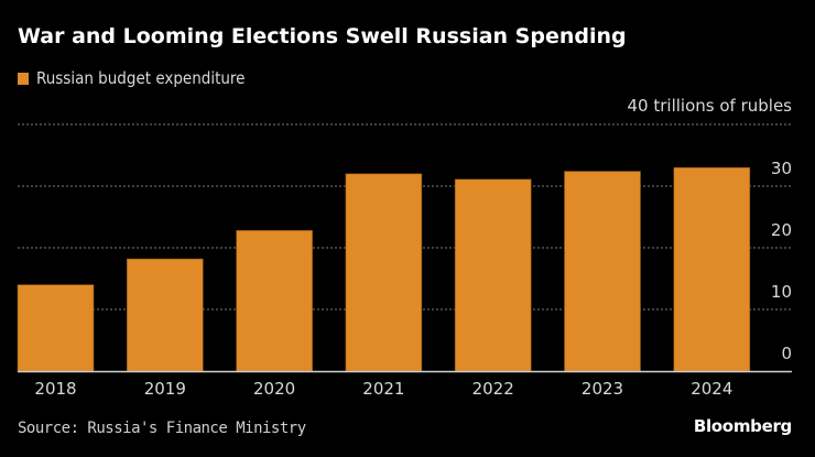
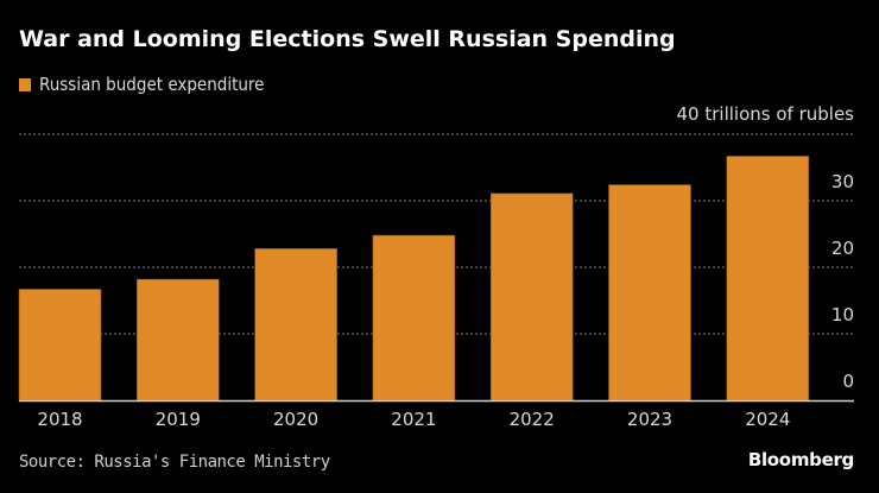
2018: 14 -> 17
2021: 32 -> 25
2024: 33 -> 37
